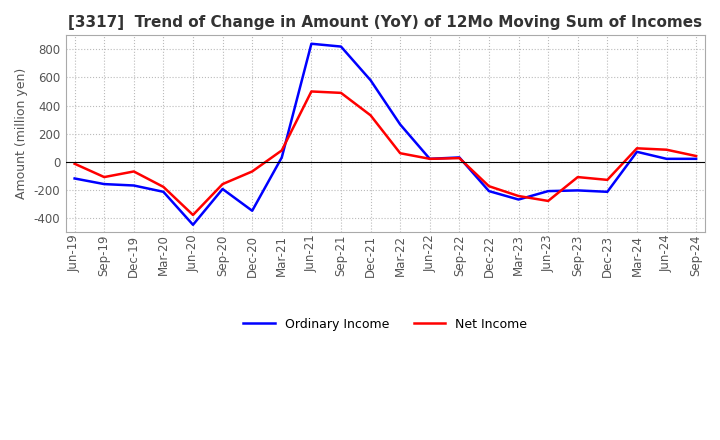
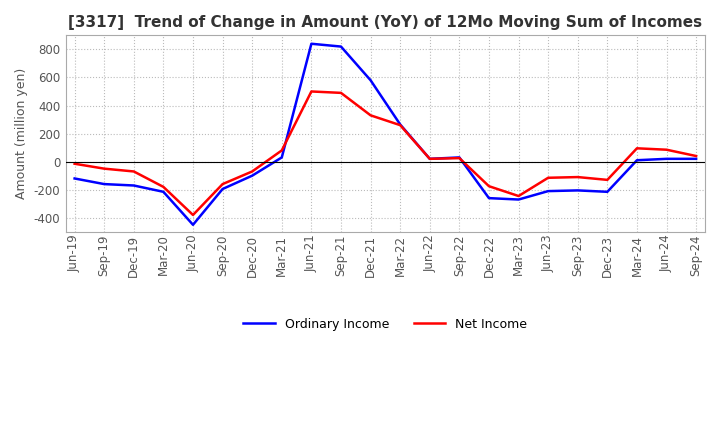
Net Income/Sep-19: -110 -> -50
Ordinary Income/Dec-20: -350 -> -100
Net Income/Mar-22: 60 -> 260
Ordinary Income/Dec-22: -210 -> -260
Net Income/Jun-23: -280 -> -120
Ordinary Income/Mar-24: 70 -> 10
